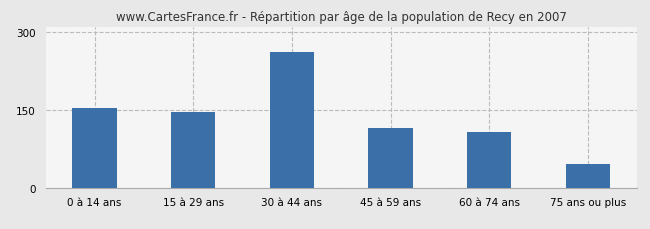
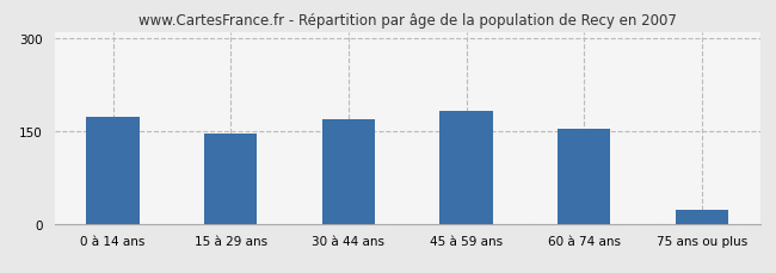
0 à 14 ans: 154 -> 172
30 à 44 ans: 262 -> 169
45 à 59 ans: 114 -> 182
60 à 74 ans: 108 -> 154
75 ans ou plus: 46 -> 22
